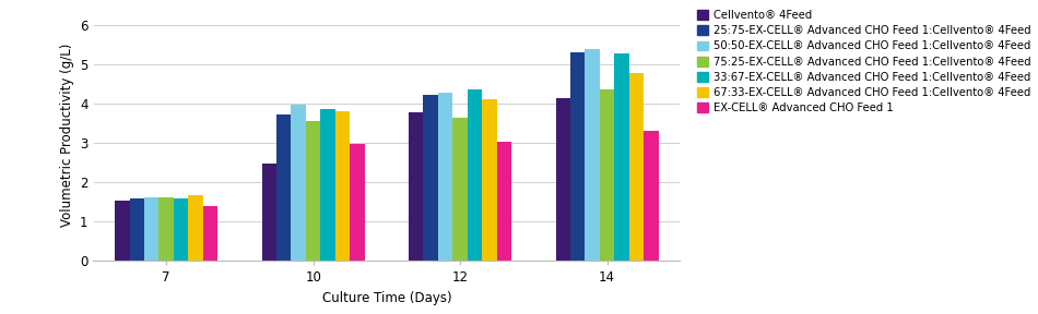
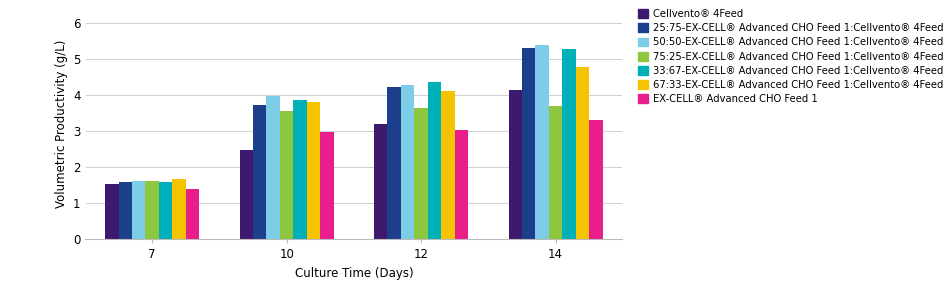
Cellvento® 4Feed/12: 3.78 -> 3.20
75:25-EX-CELL® Advanced CHO Feed 1:Cellvento® 4Feed/14: 4.35 -> 3.70
